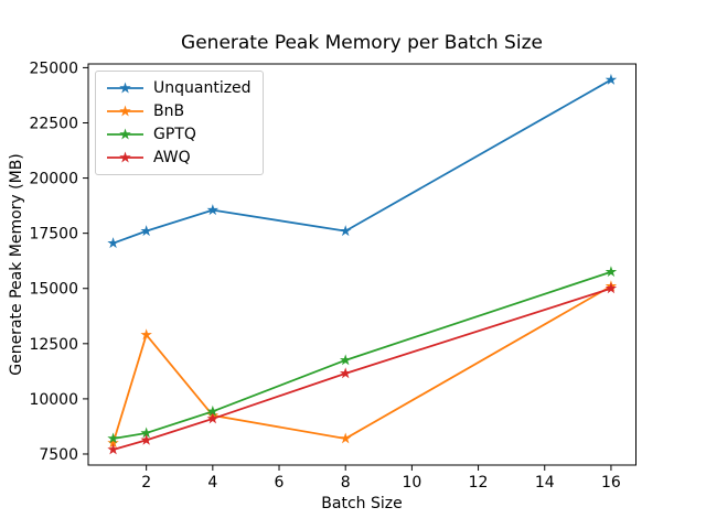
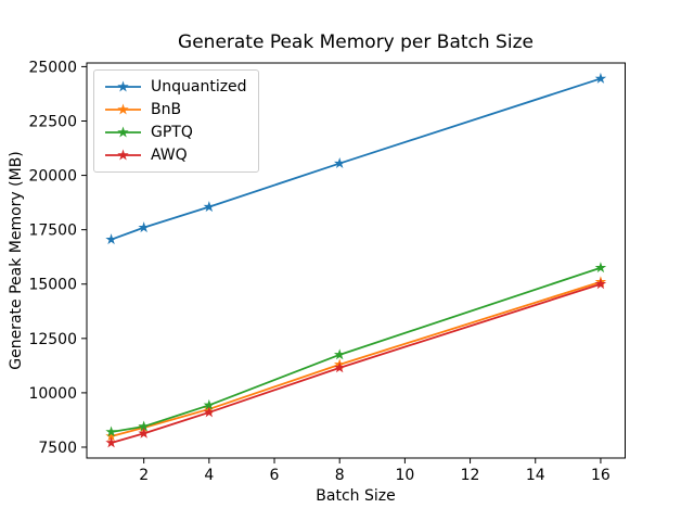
BnB/2: 12900 -> 8400
Unquantized/8: 17600 -> 20600
BnB/8: 8200 -> 11300
